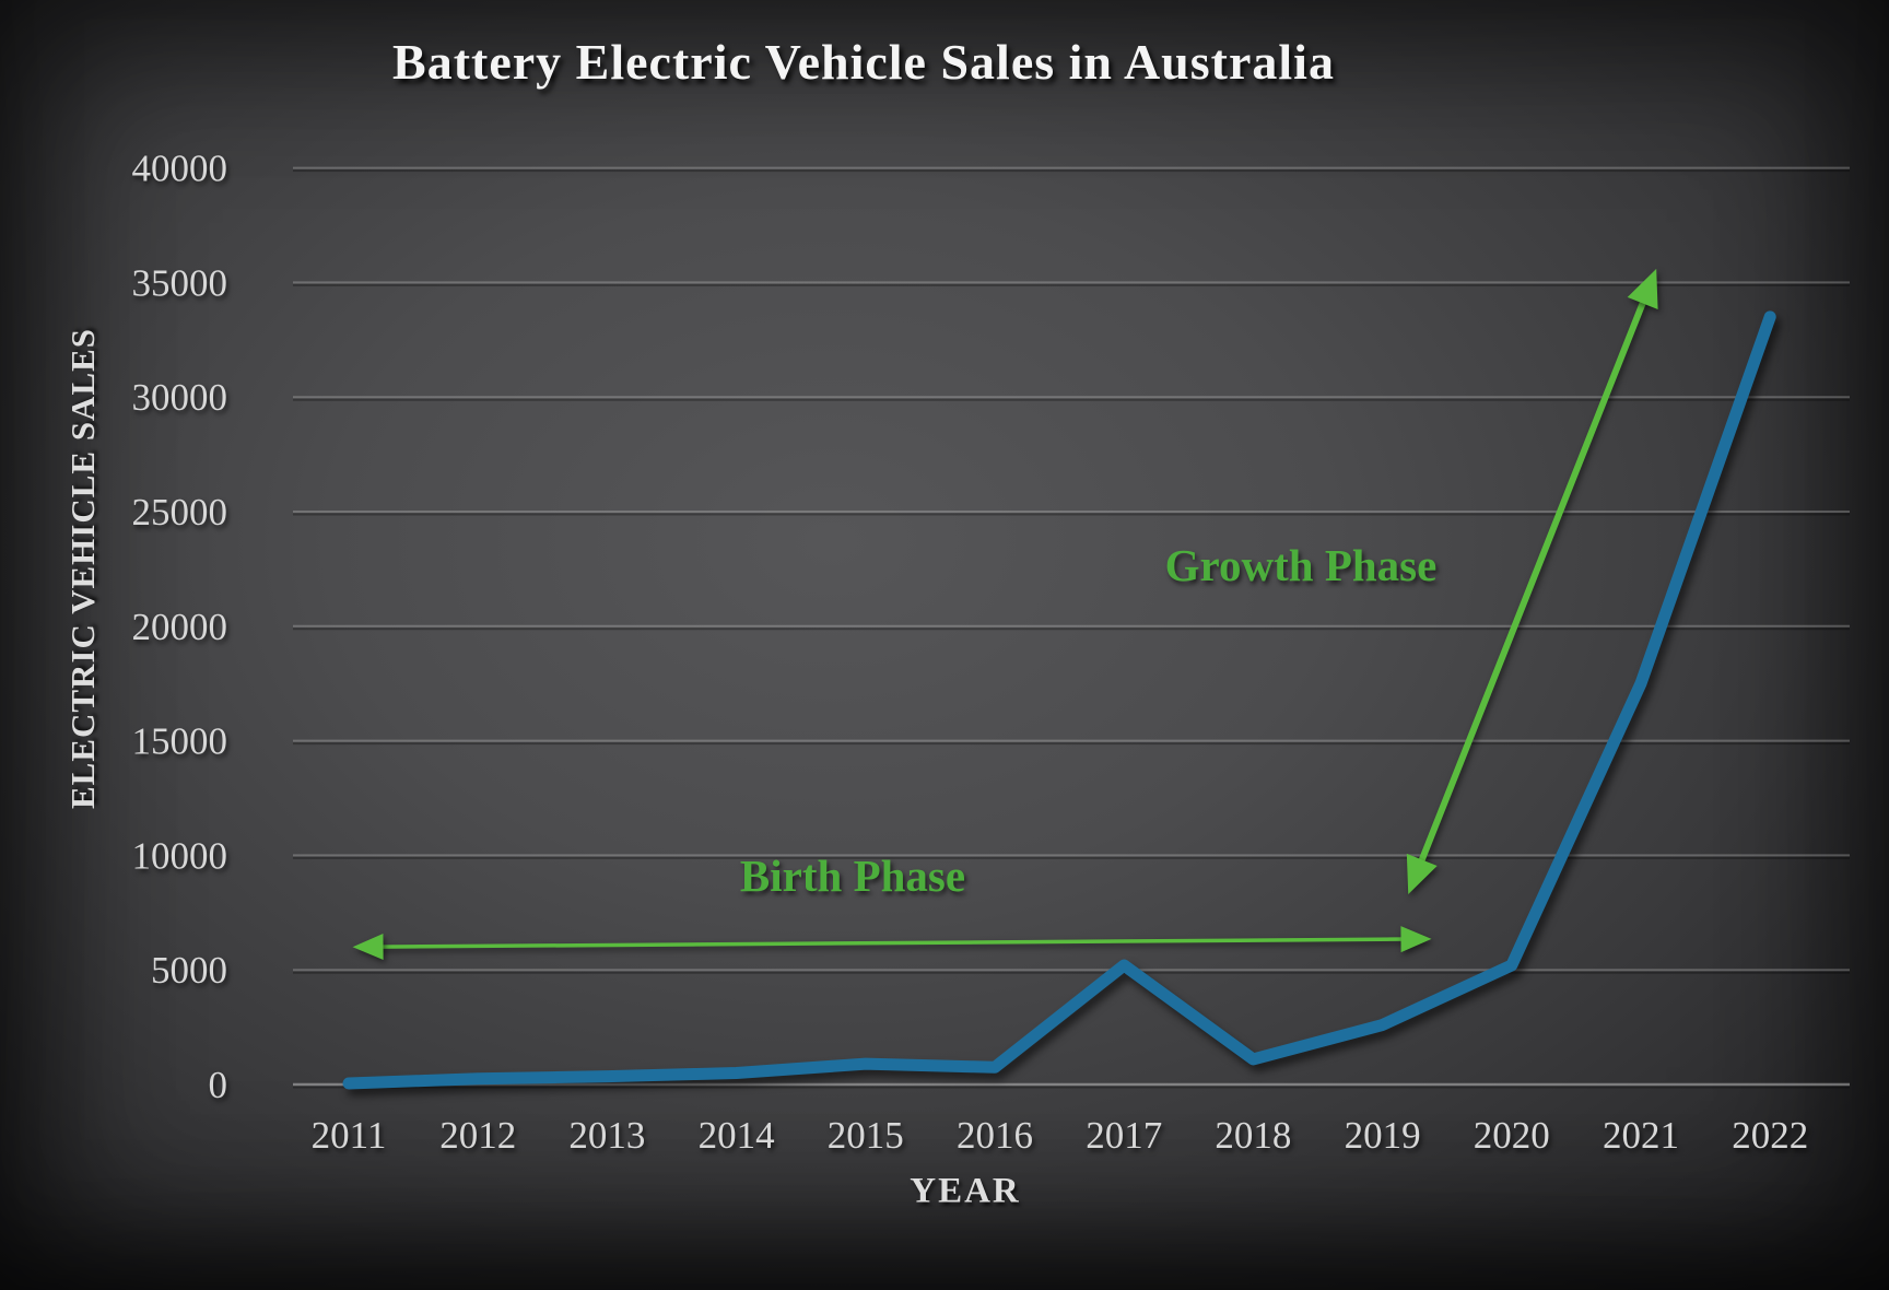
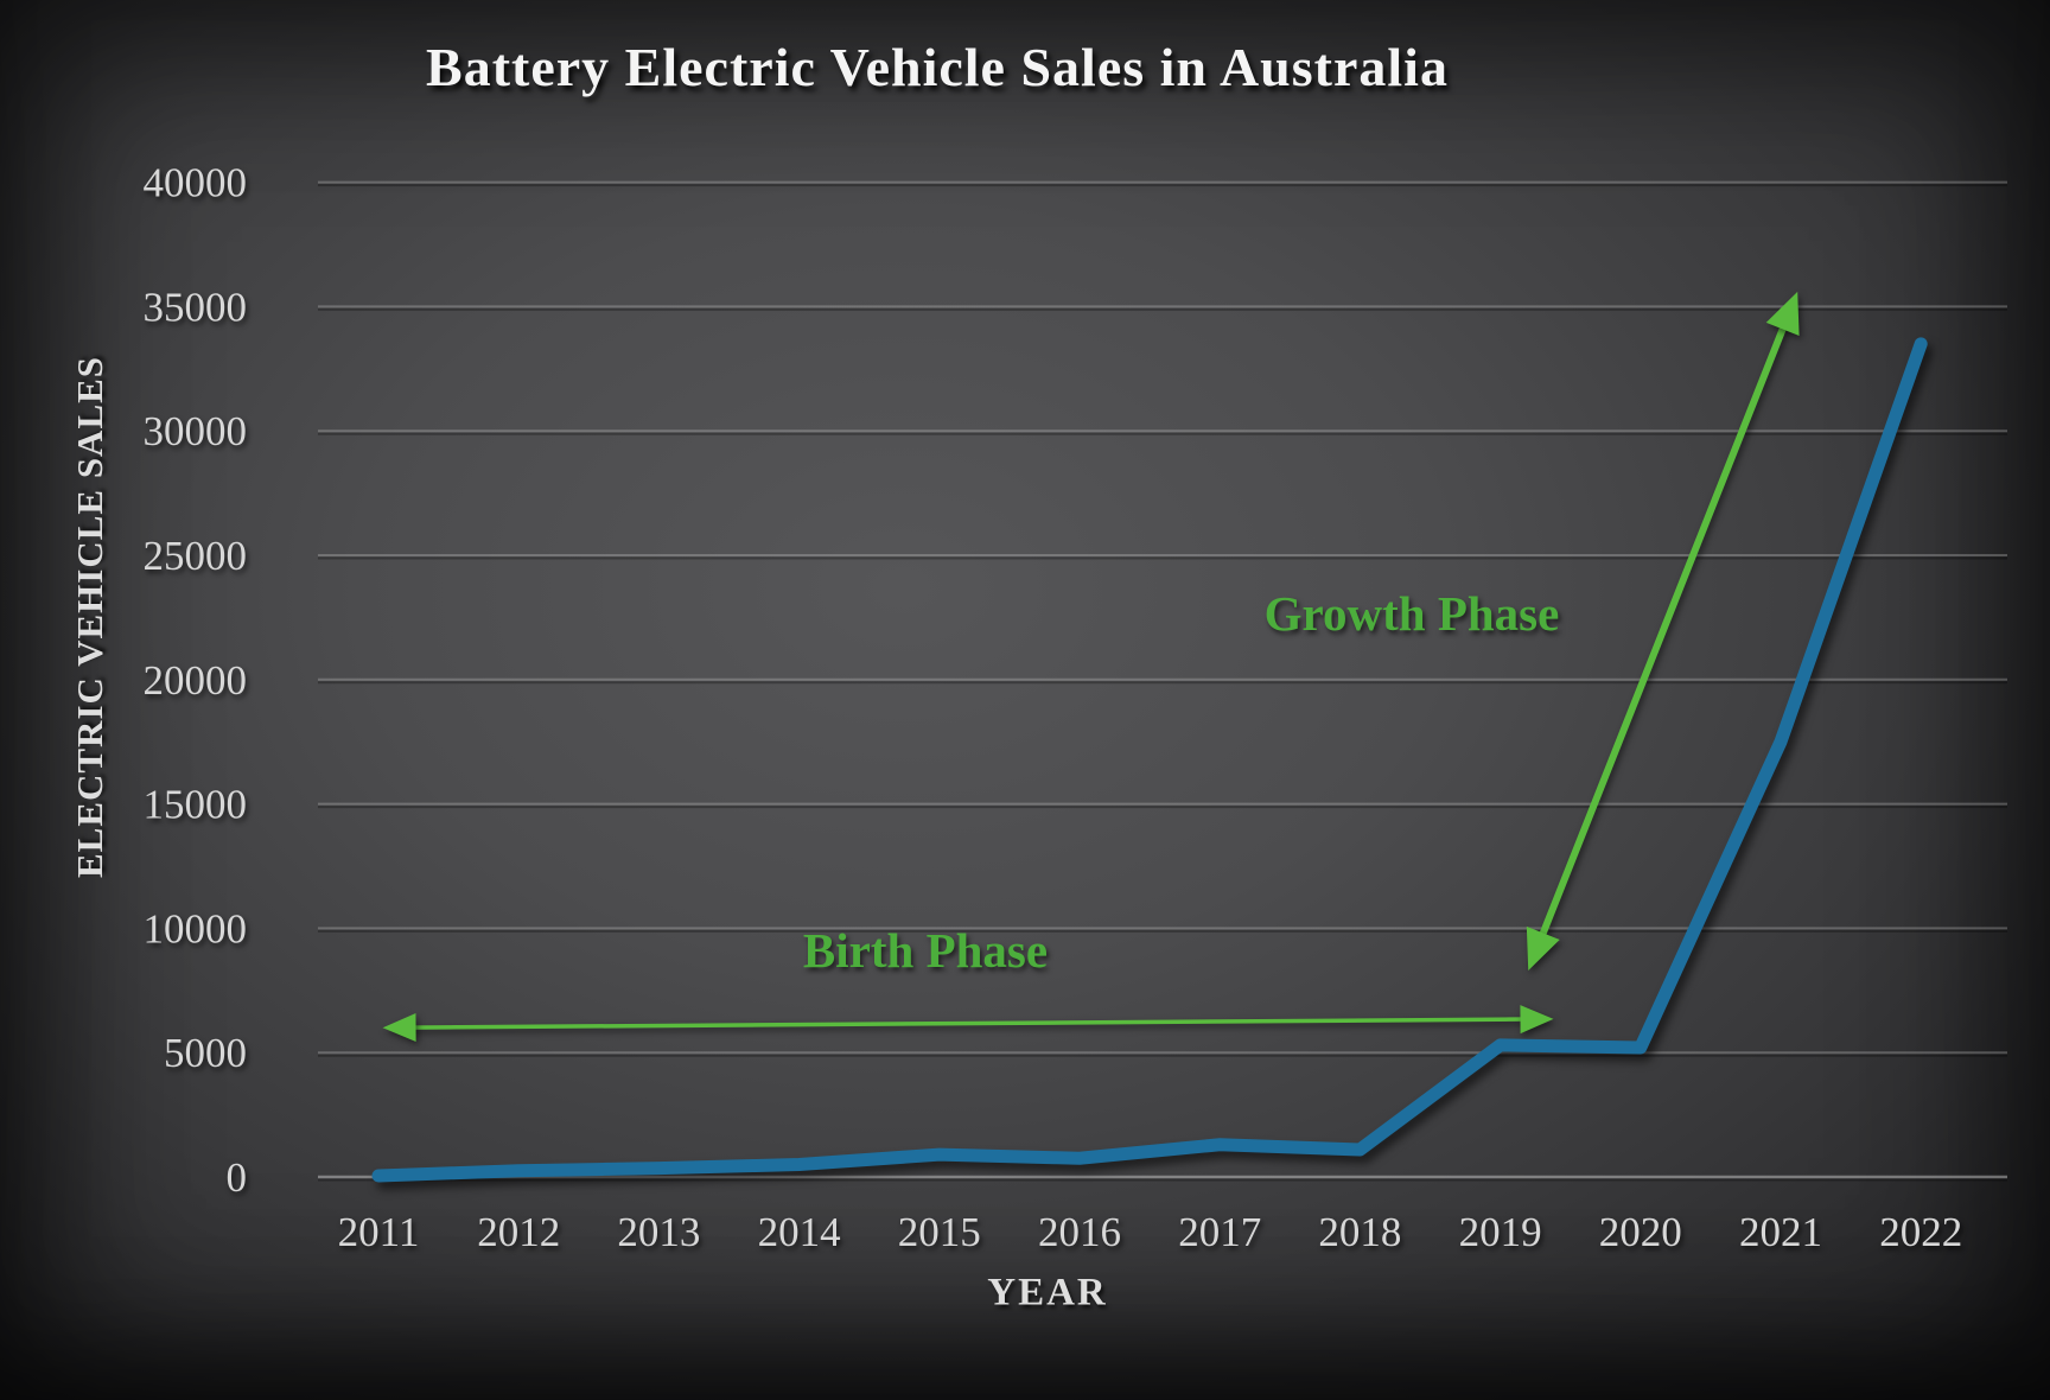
2017: 5200 -> 1300
2019: 2600 -> 5300
